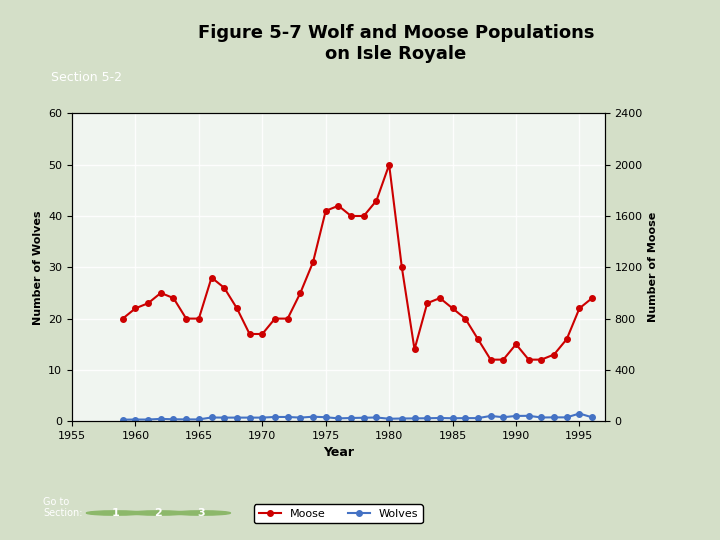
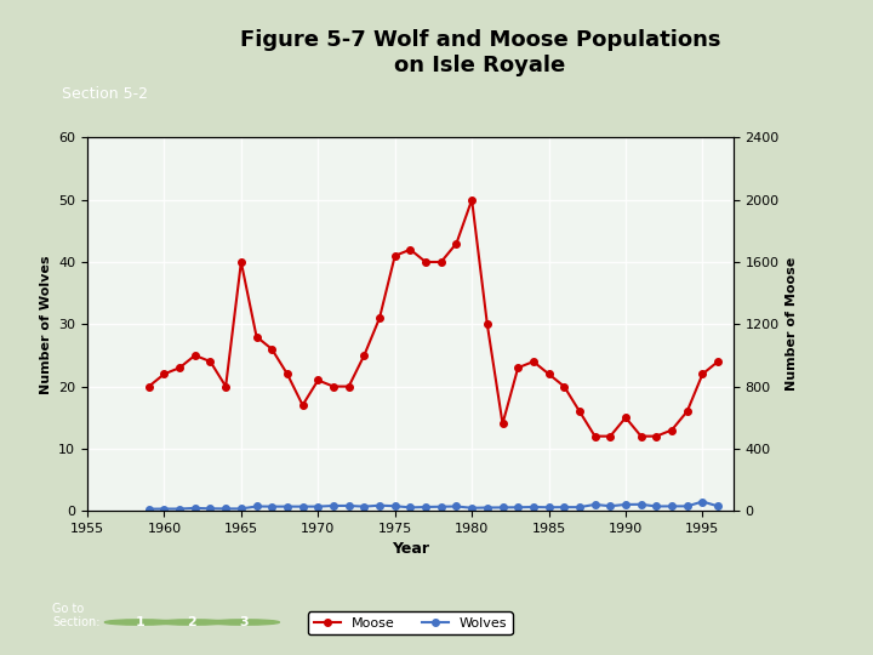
Moose/1965: 20 -> 40
Moose/1970: 17 -> 21
